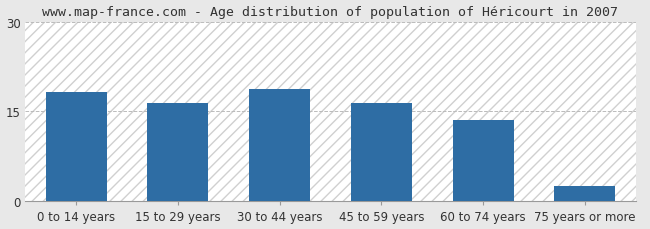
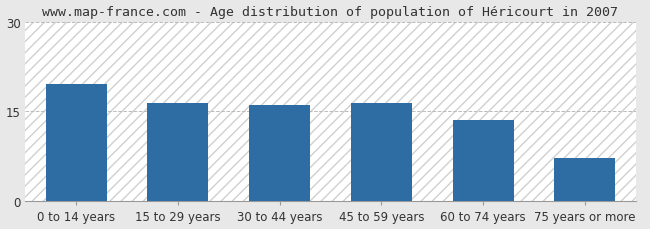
0 to 14 years: 18.3 -> 19.6
30 to 44 years: 18.8 -> 16.0
75 years or more: 2.5 -> 7.2
